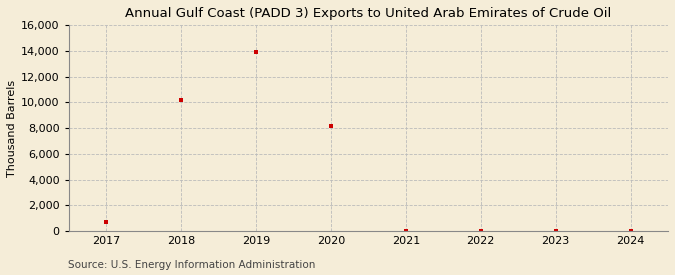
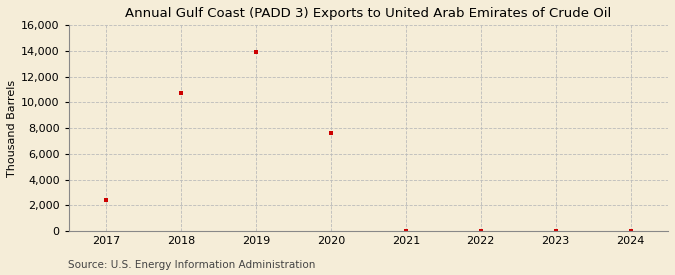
2017: 700 -> 2,400
2018: 10,200 -> 10,700
2020: 8,200 -> 7,600
